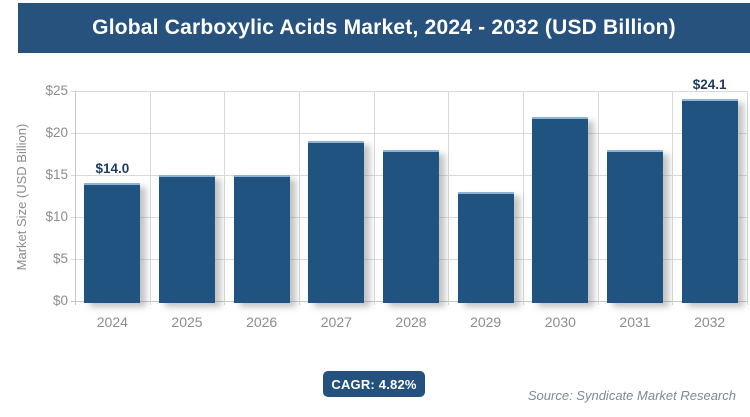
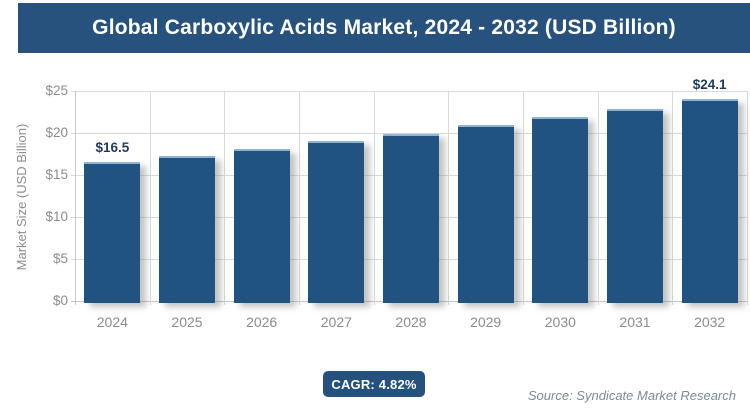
2024: $14.0 -> $16.5
2025: $15 -> $17
2026: $15 -> $18
2028: $18 -> $20
2029: $13 -> $21
2031: $18 -> $23
